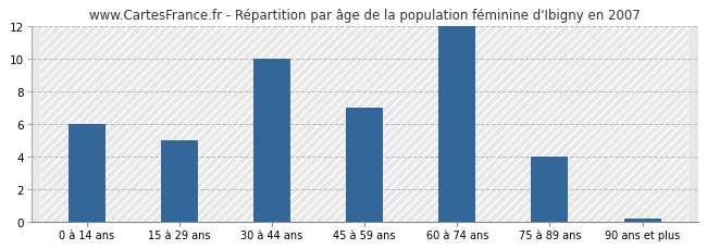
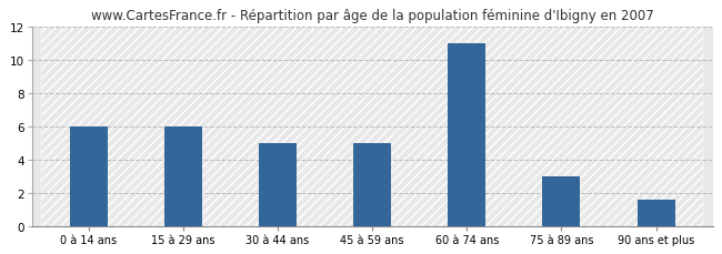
15 à 29 ans: 5.0 -> 6.0
30 à 44 ans: 10.0 -> 5.0
45 à 59 ans: 7.0 -> 5.0
60 à 74 ans: 12.0 -> 11.0
75 à 89 ans: 4.0 -> 3.0
90 ans et plus: 0.1 -> 1.6
